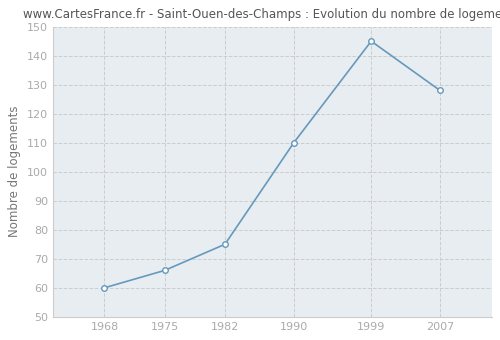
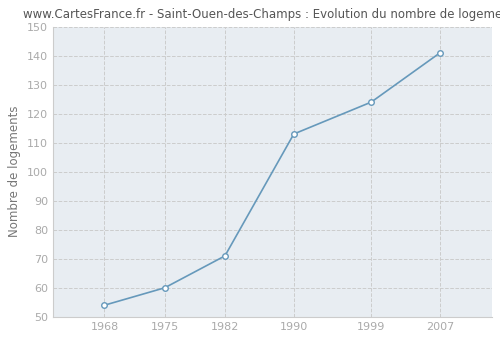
1968: 60 -> 54
1975: 66 -> 60
1982: 75 -> 71
1990: 110 -> 113
1999: 145 -> 124
2007: 128 -> 141
